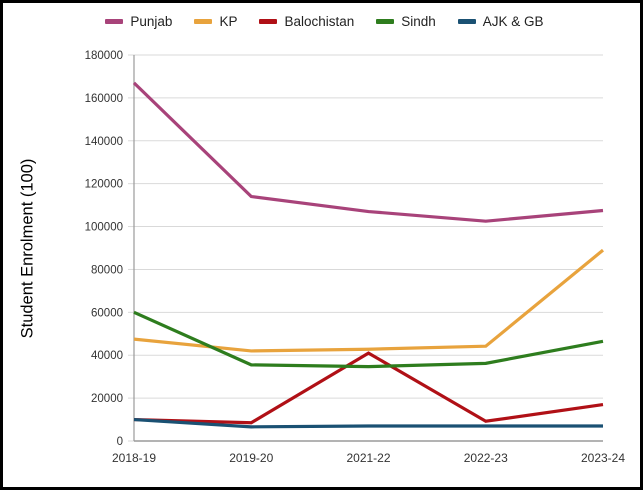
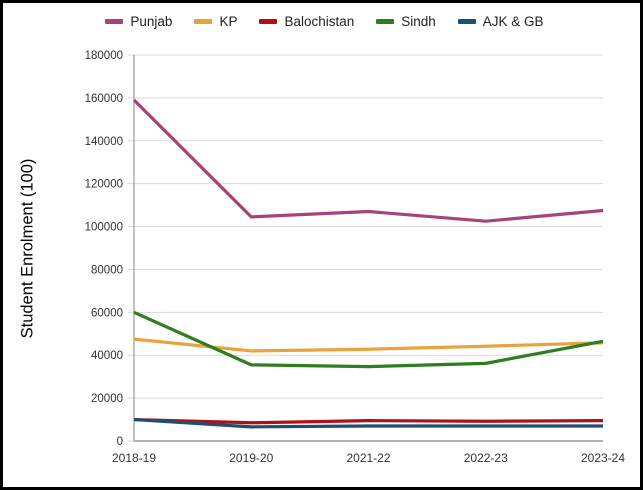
Punjab/2018-19: 167000 -> 159000
Punjab/2019-20: 114000 -> 104000
Balochistan/2021-22: 41000 -> 10000
KP/2023-24: 89000 -> 46000
Balochistan/2023-24: 17000 -> 10000
